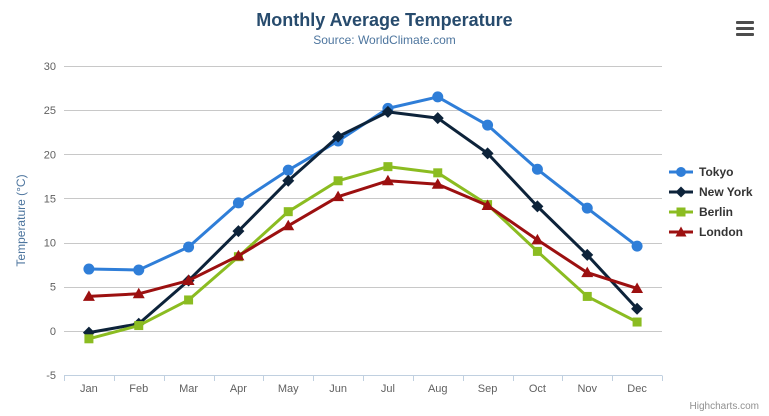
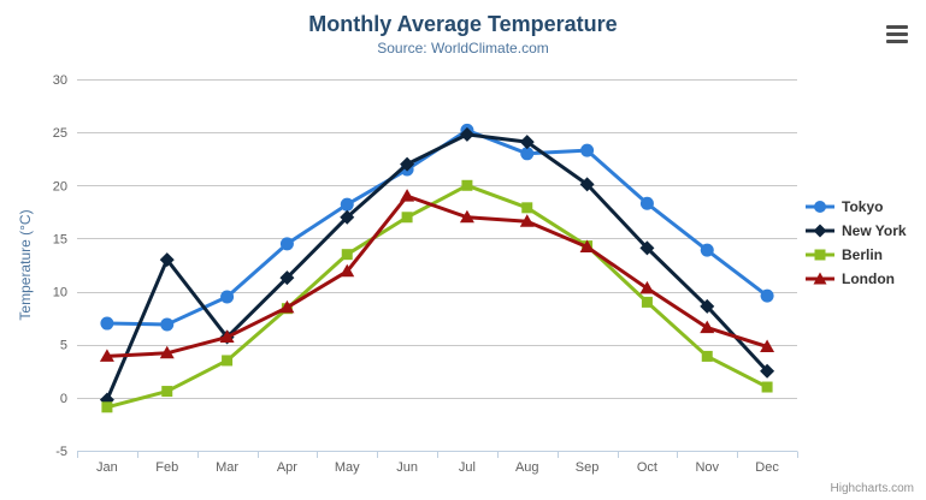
New York/Feb: 1 -> 13
London/Jun: 15 -> 19
Berlin/Jul: 19 -> 20
Tokyo/Aug: 26 -> 23
